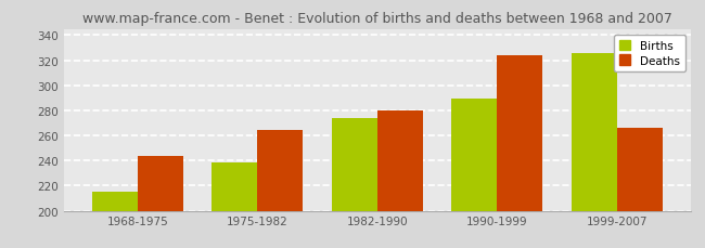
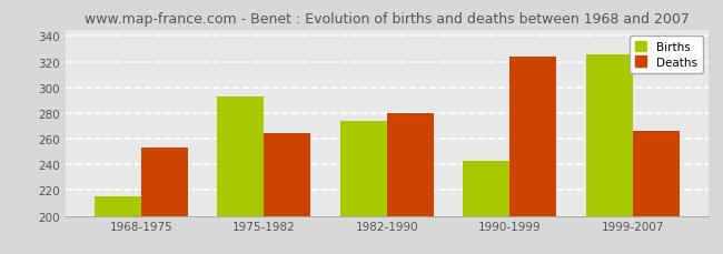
Deaths/1968-1975: 244 -> 253
Births/1975-1982: 238 -> 293
Births/1990-1999: 289 -> 243
